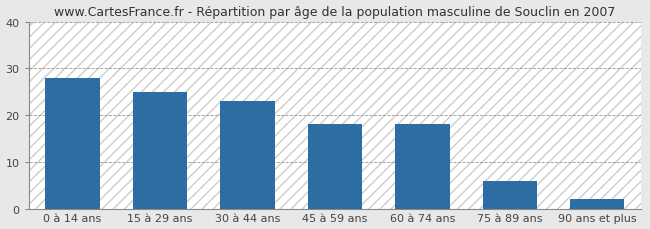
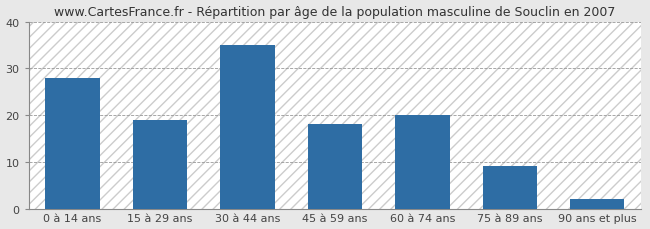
15 à 29 ans: 25 -> 19
30 à 44 ans: 23 -> 35
60 à 74 ans: 18 -> 20
75 à 89 ans: 6 -> 9
